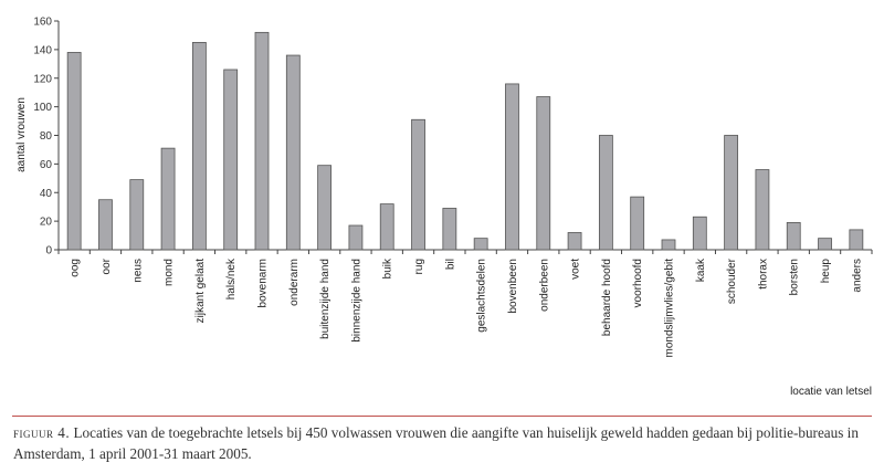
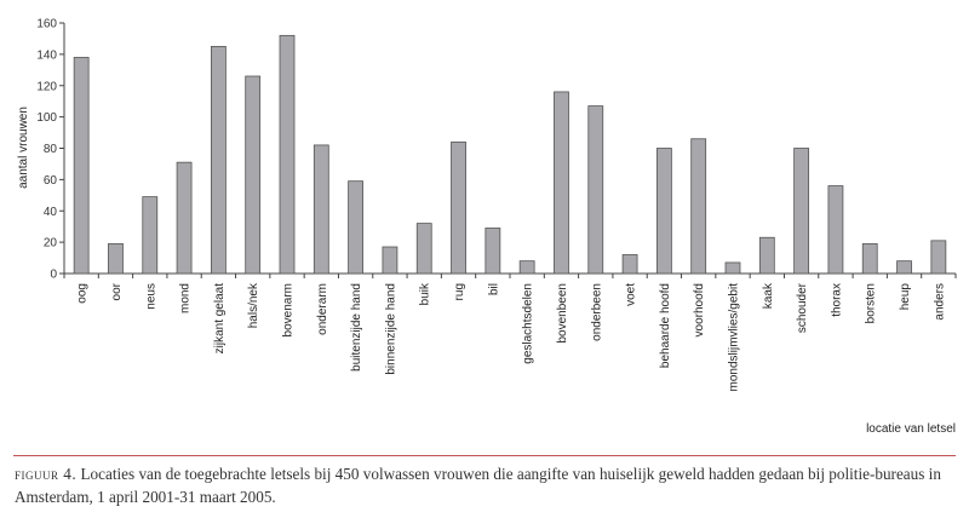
oor: 35 -> 19
onderarm: 136 -> 82
rug: 91 -> 84
voorhoofd: 37 -> 86
anders: 14 -> 21
